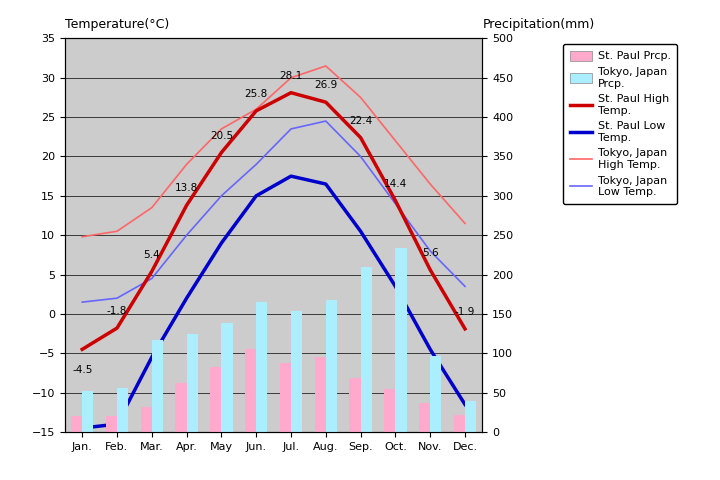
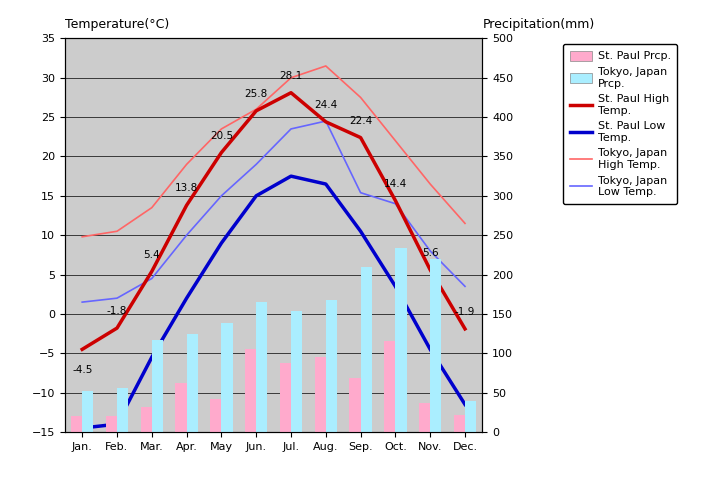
St. Paul Prcp./May: 82 -> 42
St. Paul High Temp./Aug.: 26.9 -> 24.4
Tokyo, Japan Low Temp./Sep.: 20.0 -> 15.4
St. Paul Prcp./Oct.: 55 -> 116
Tokyo, Japan Prcp./Nov.: 97 -> 220
